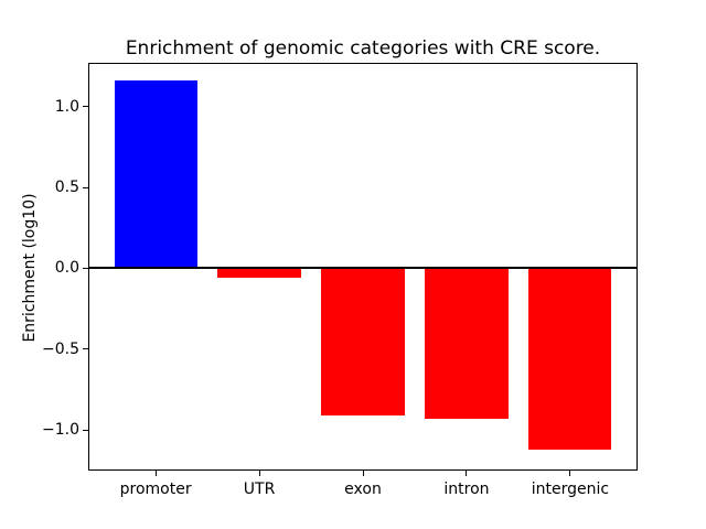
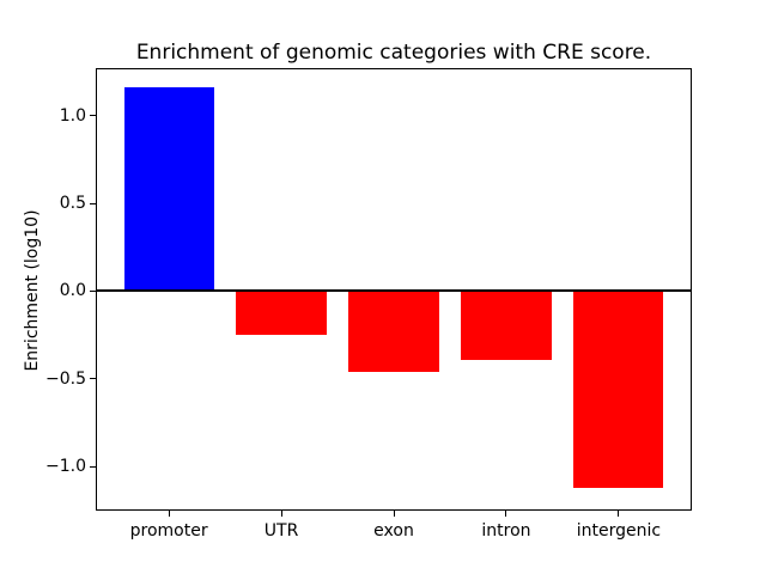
UTR: -0.06 -> -0.25
exon: -0.91 -> -0.46
intron: -0.93 -> -0.39
